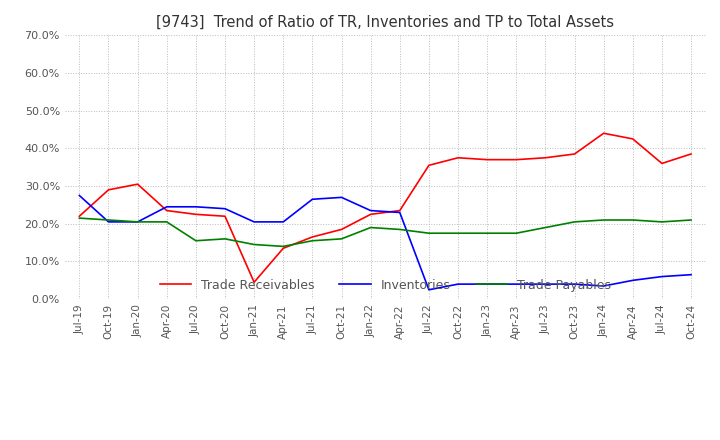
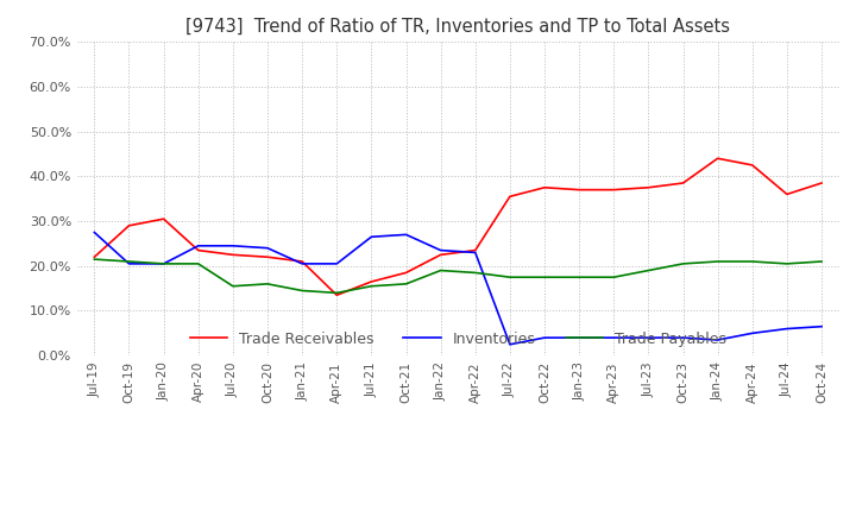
Trade Receivables/Jan-21: 4.5% -> 21.0%
